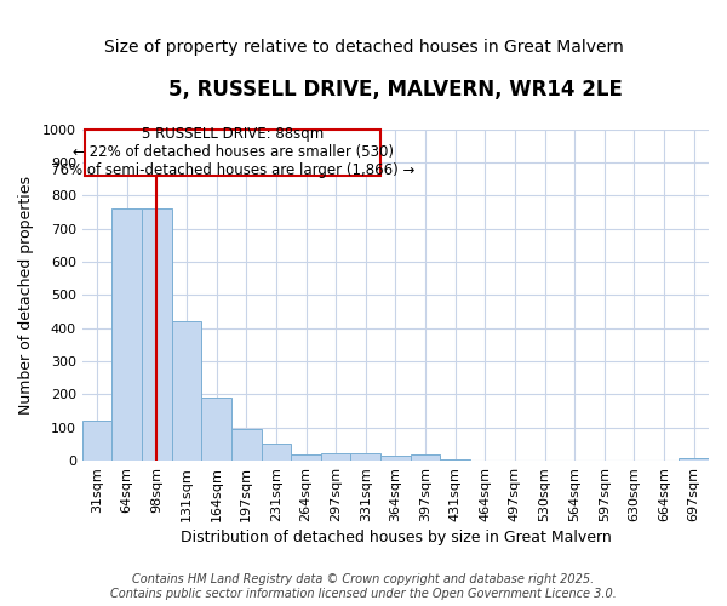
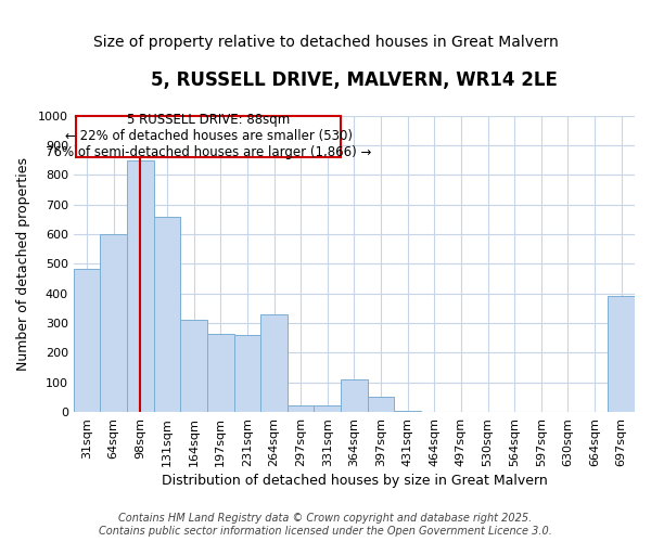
31sqm: 120 -> 485
64sqm: 760 -> 600
98sqm: 760 -> 850
131sqm: 420 -> 660
164sqm: 190 -> 310
197sqm: 97 -> 265
231sqm: 50 -> 260
264sqm: 20 -> 330
364sqm: 15 -> 110
397sqm: 18 -> 50
697sqm: 8 -> 390
